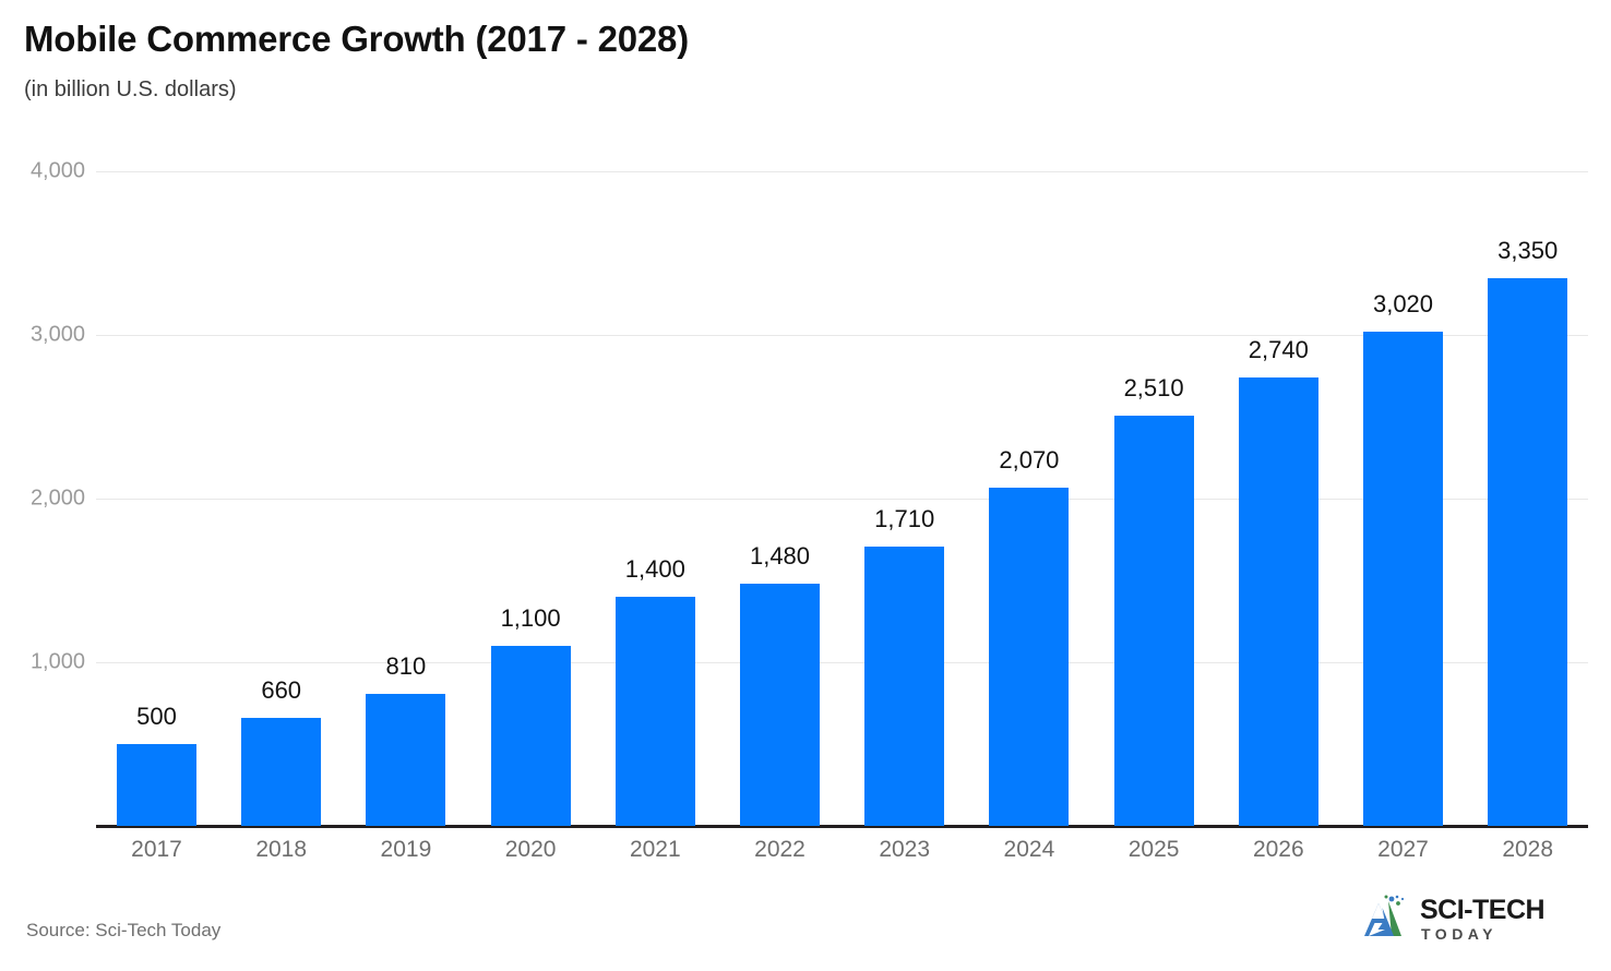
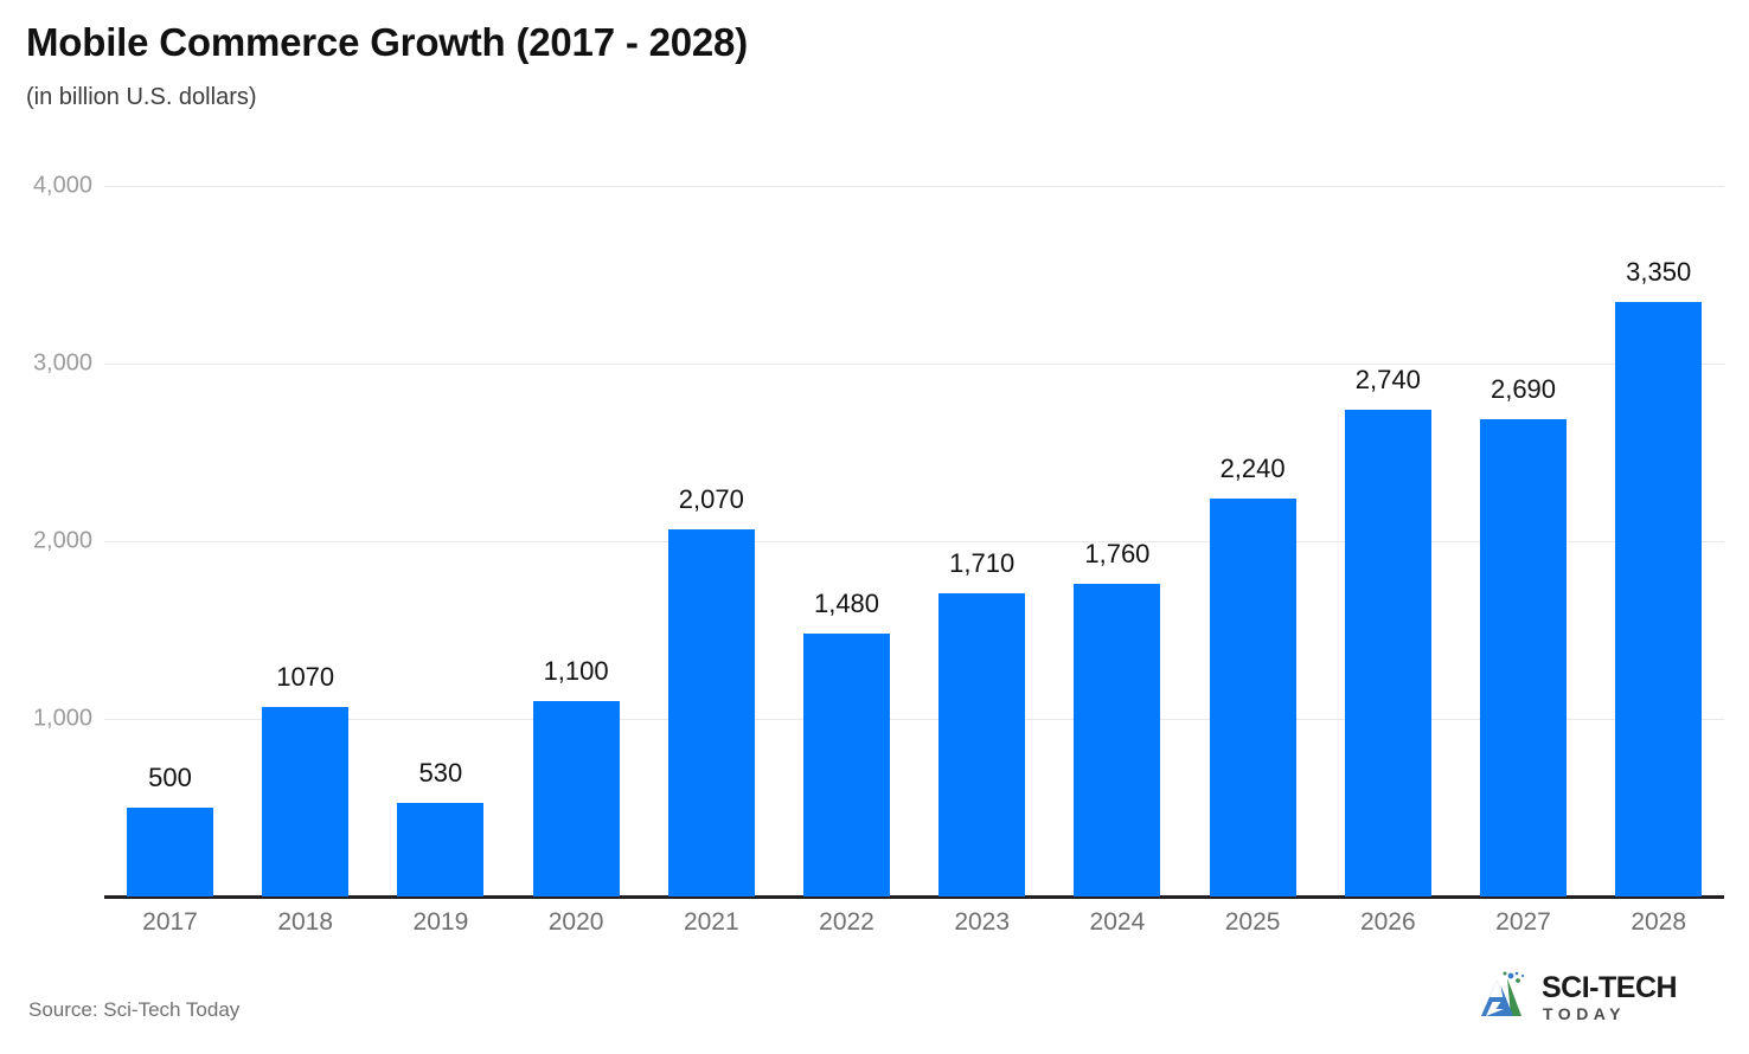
2018: 660 -> 1070
2019: 810 -> 530
2021: 1,400 -> 2,070
2024: 2,070 -> 1,760
2025: 2,510 -> 2,240
2027: 3,020 -> 2,690
